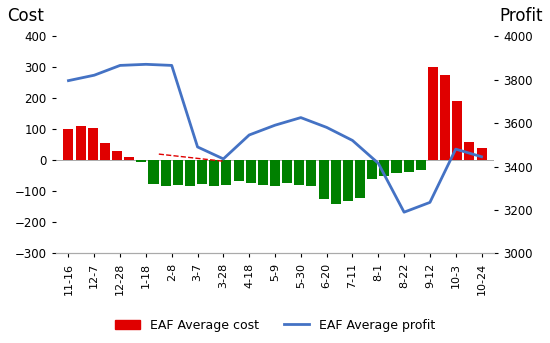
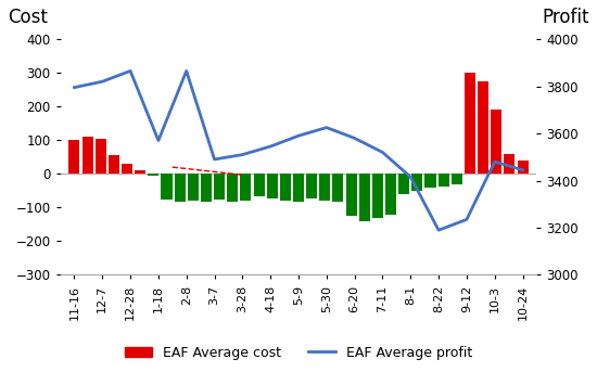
EAF Average profit/1-18: 3870 -> 3570
EAF Average profit/3-28: 3435 -> 3510
